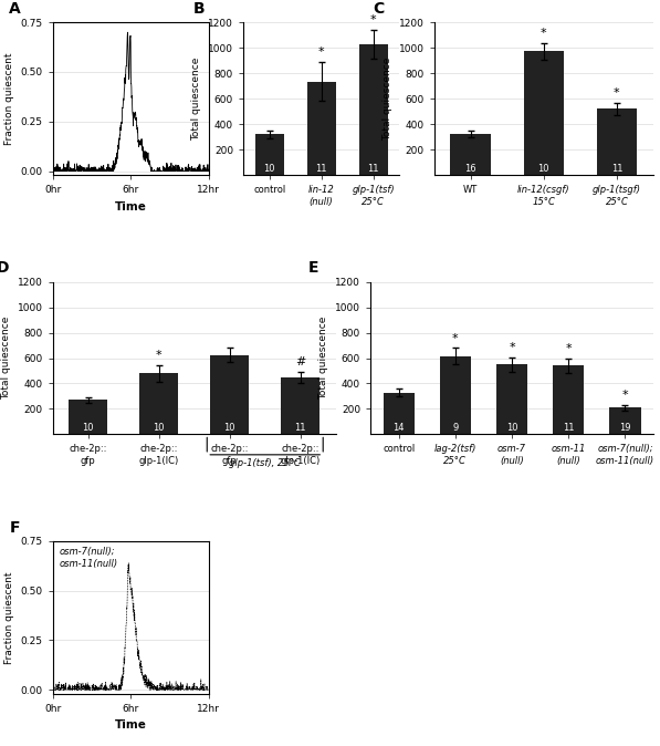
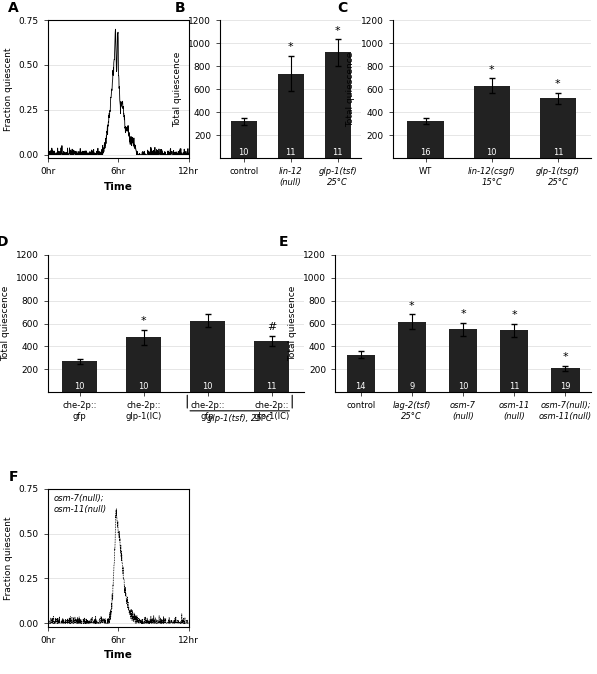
glp-1(tsf) 25°C: 1030 -> 920
lin-12(csgf) 15°C: 980 -> 630
